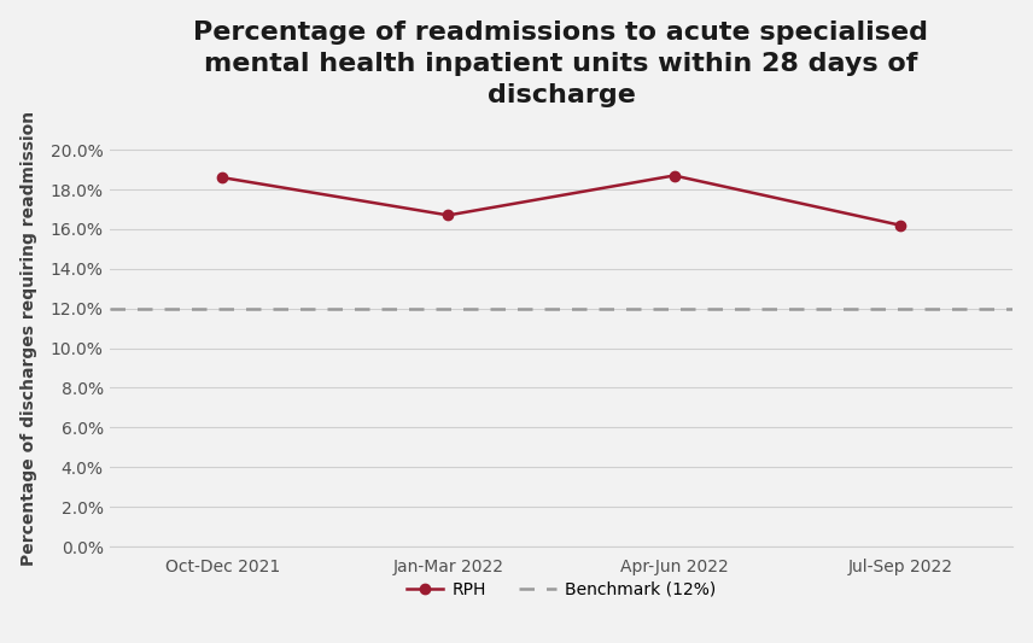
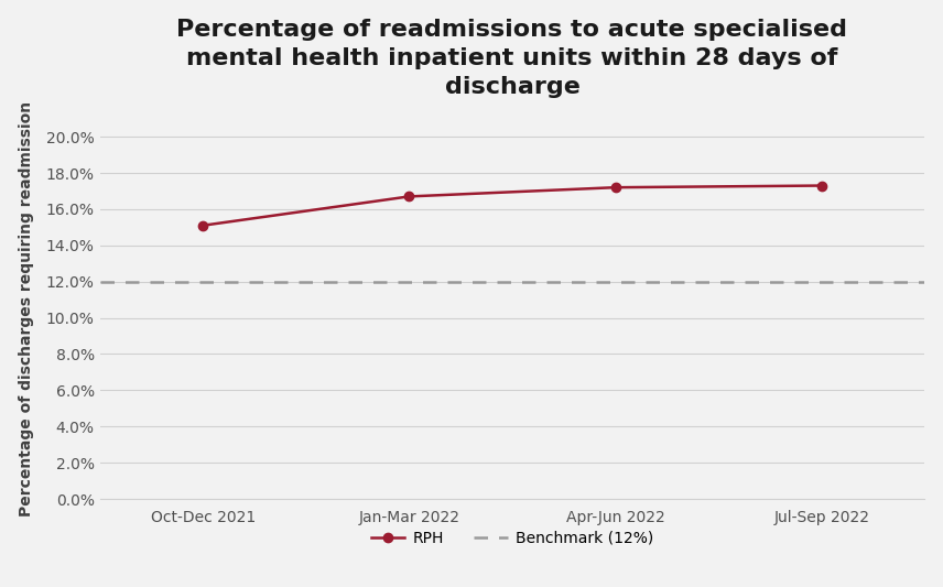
Oct-Dec 2021: 18.6% -> 15.1%
Apr-Jun 2022: 18.7% -> 17.2%
Jul-Sep 2022: 16.2% -> 17.3%
